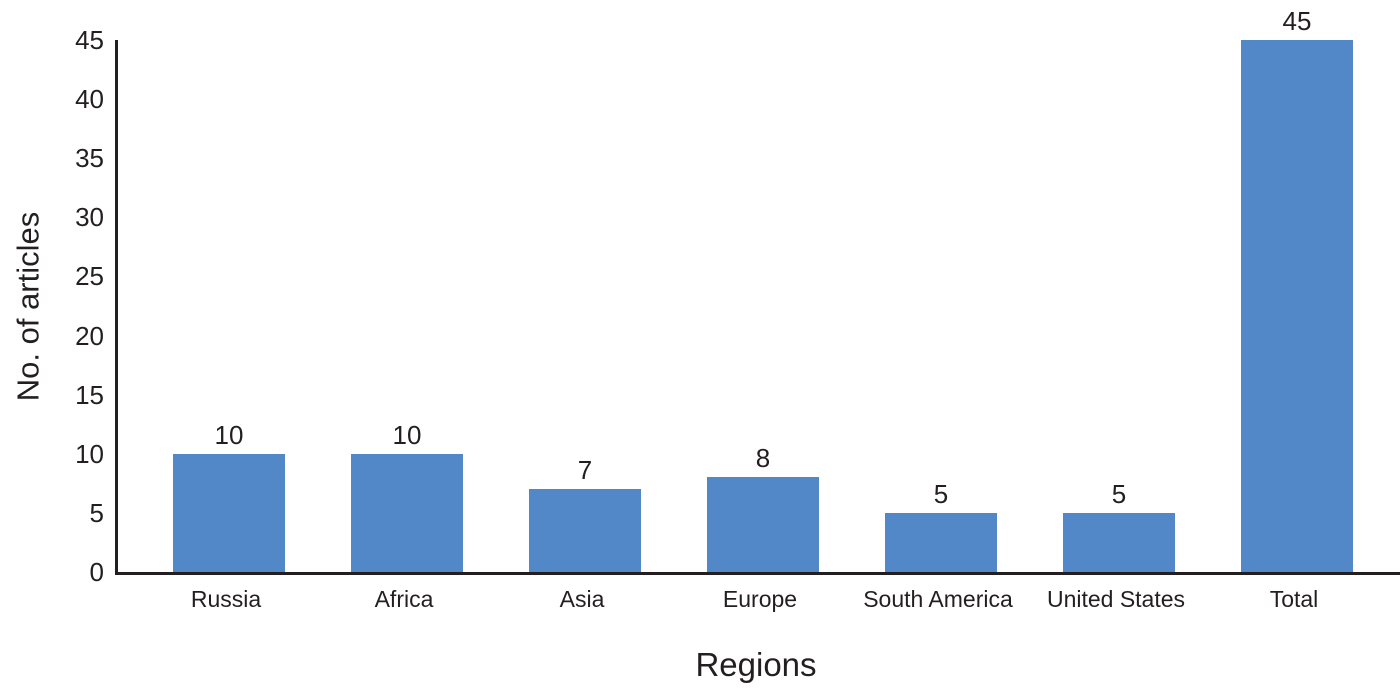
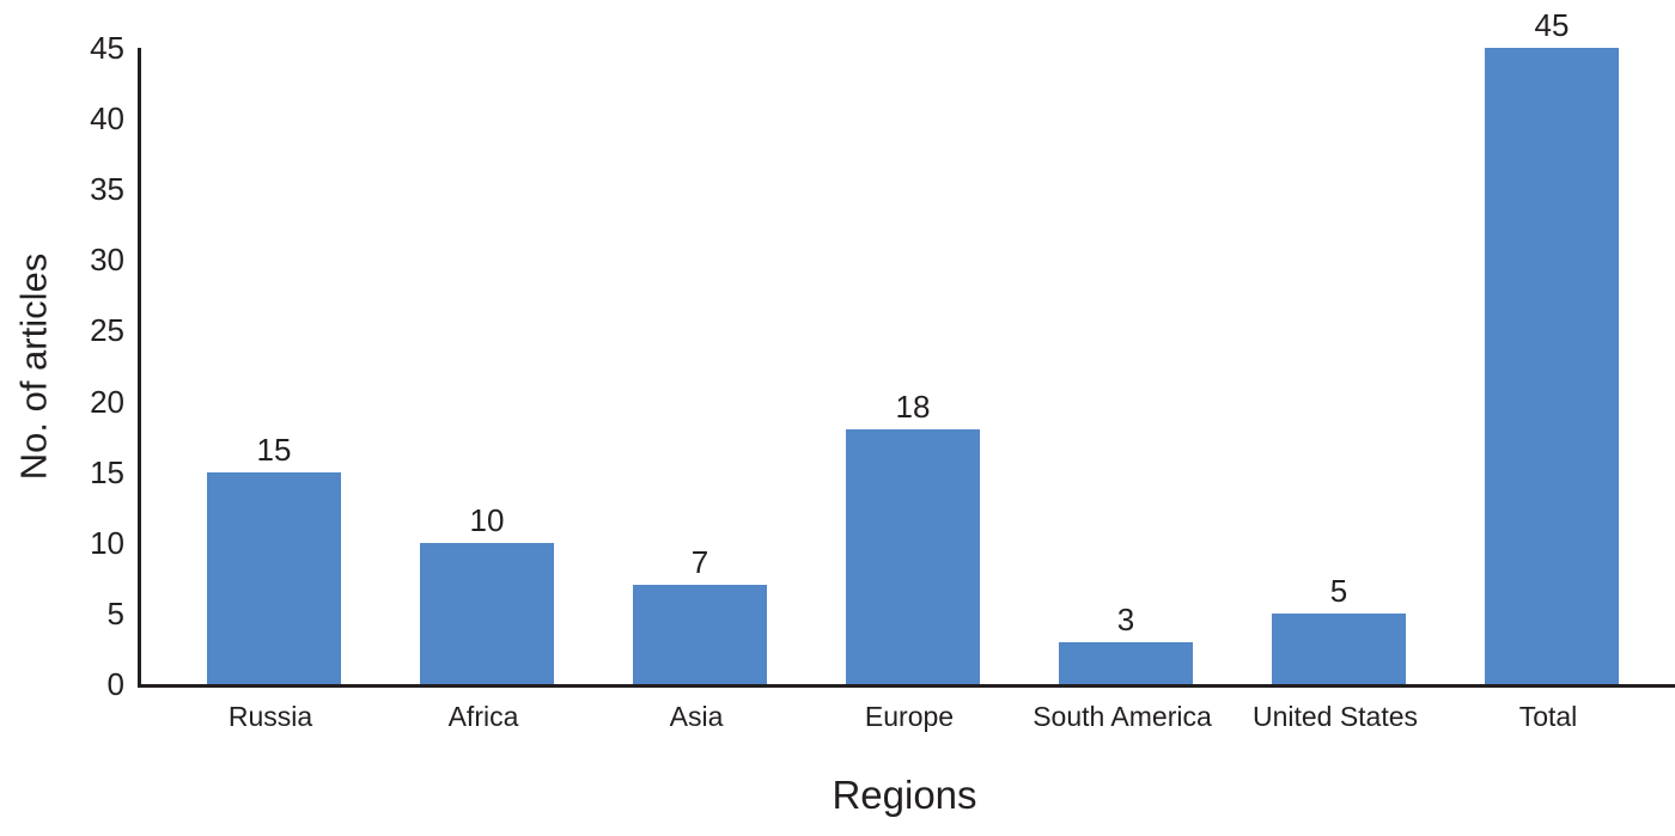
Russia: 10 -> 15
Europe: 8 -> 18
South America: 5 -> 3
